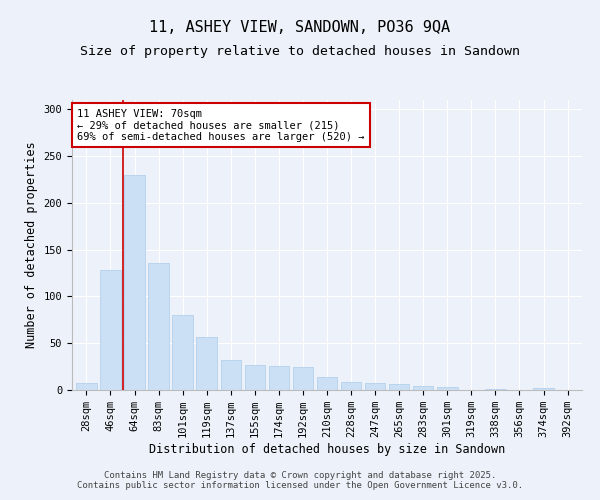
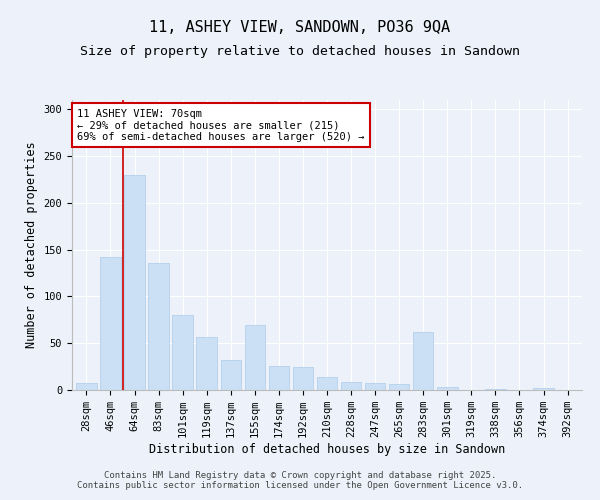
46sqm: 128 -> 142
155sqm: 27 -> 70
283sqm: 4 -> 62
